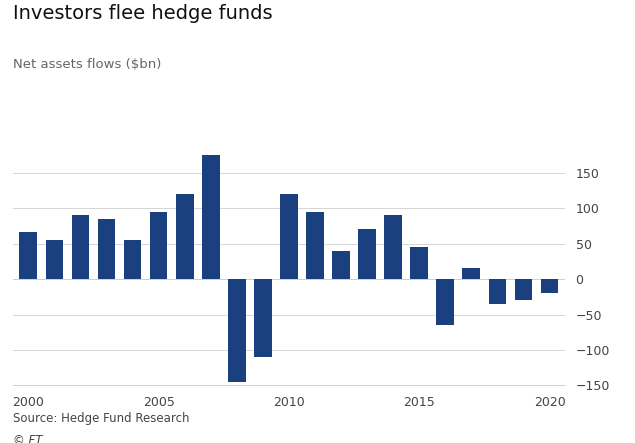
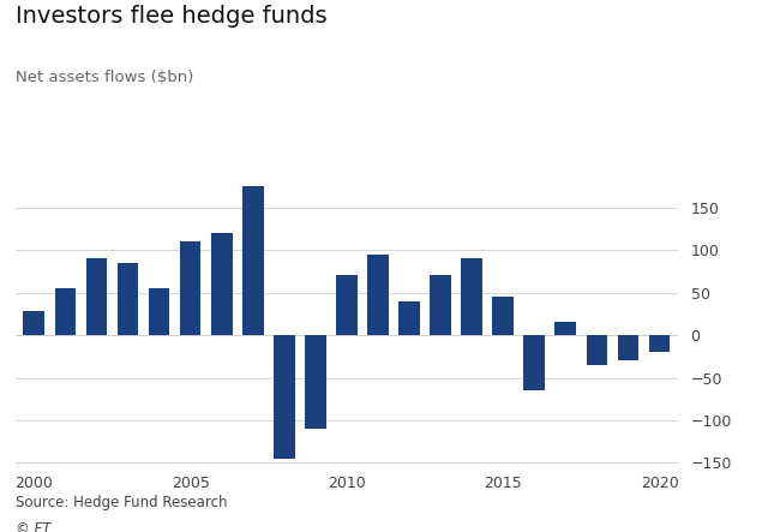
2000: 66 -> 28
2005: 94 -> 110
2010: 120 -> 70
